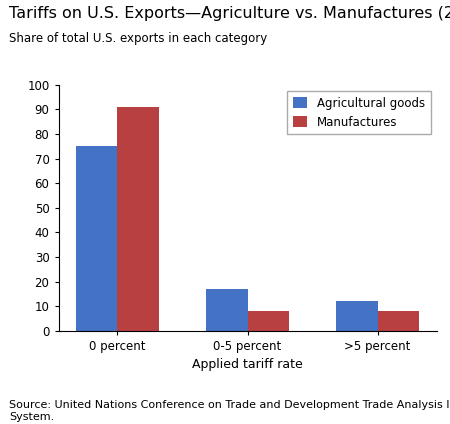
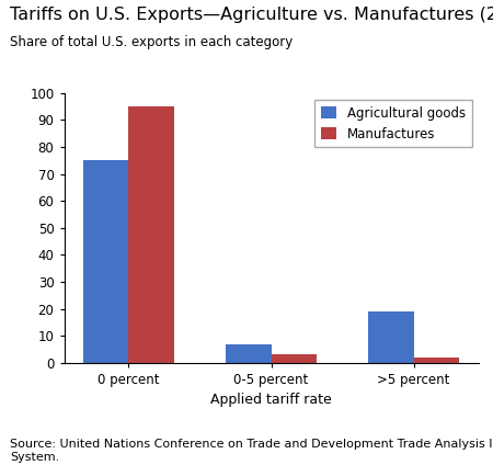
Manufactures/0 percent: 91 -> 95
Agricultural goods/0-5 percent: 17 -> 7
Manufactures/0-5 percent: 8 -> 3
Agricultural goods/>5 percent: 12 -> 19
Manufactures/>5 percent: 8 -> 2
